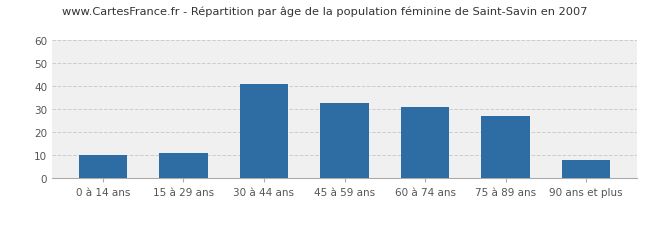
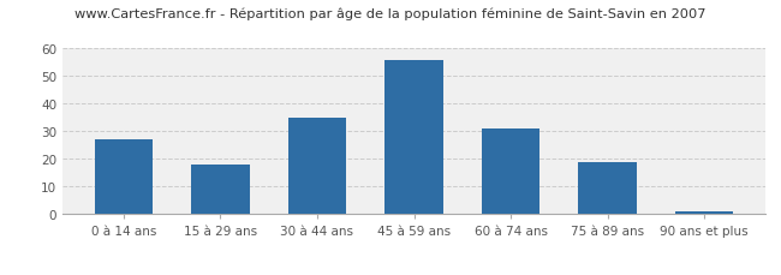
0 à 14 ans: 10 -> 27
15 à 29 ans: 11 -> 18
30 à 44 ans: 41 -> 35
45 à 59 ans: 33 -> 56
75 à 89 ans: 27 -> 19
90 ans et plus: 8 -> 1
